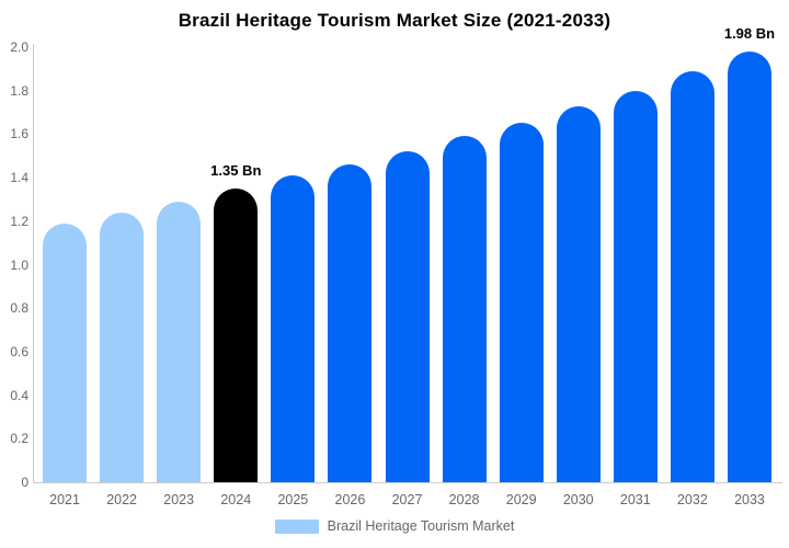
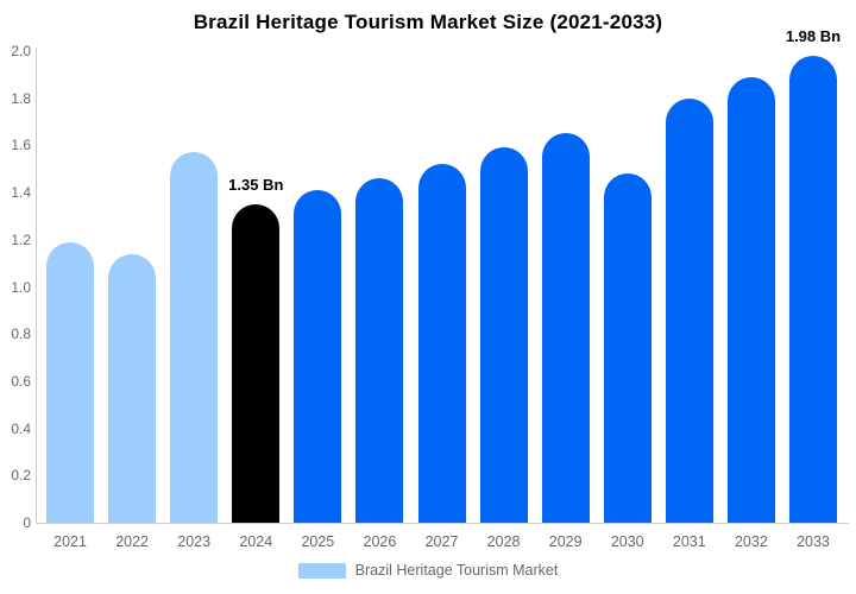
2022: 1.24 -> 1.14
2023: 1.29 -> 1.57
2030: 1.73 -> 1.48
